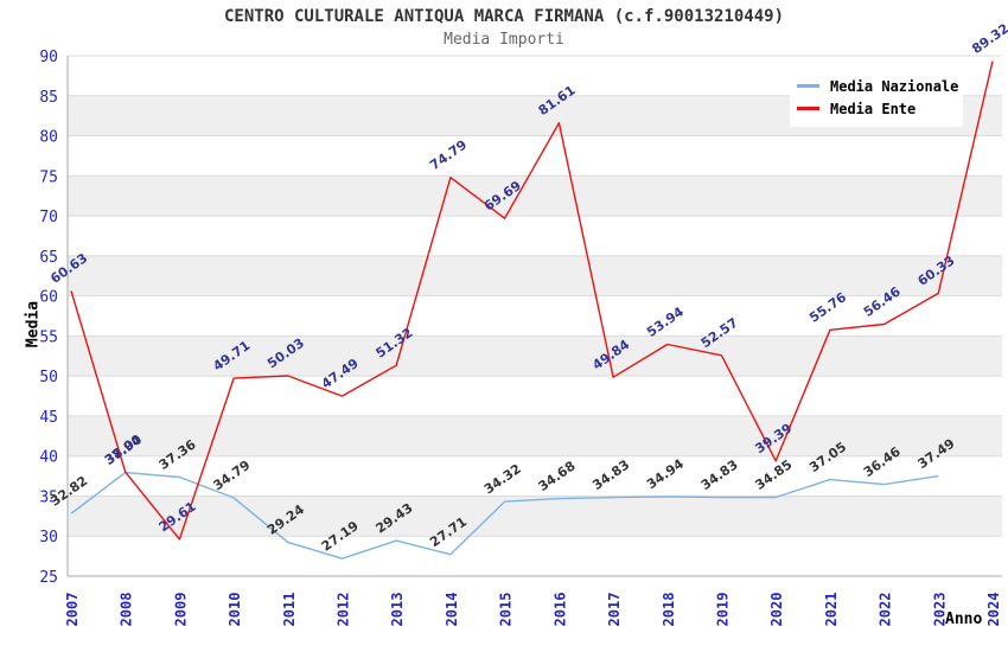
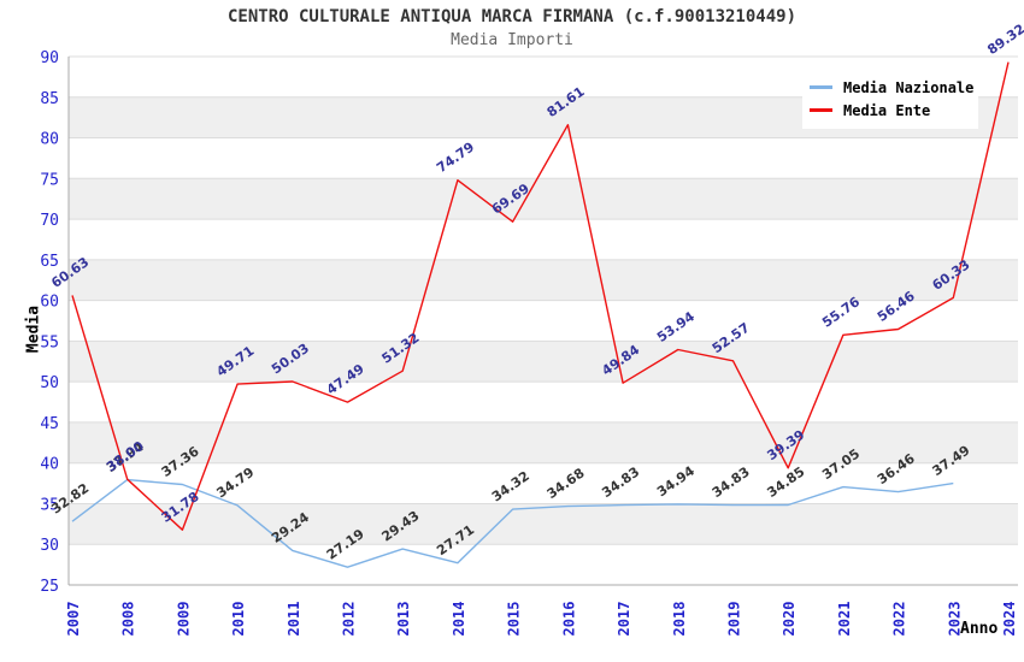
Media Ente/2009: 29.61 -> 31.78
